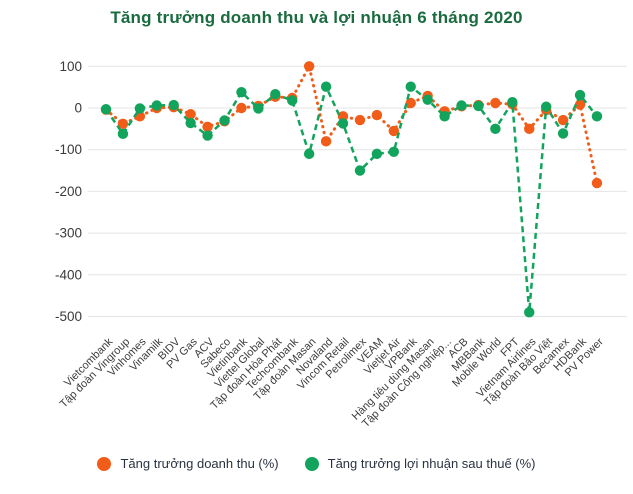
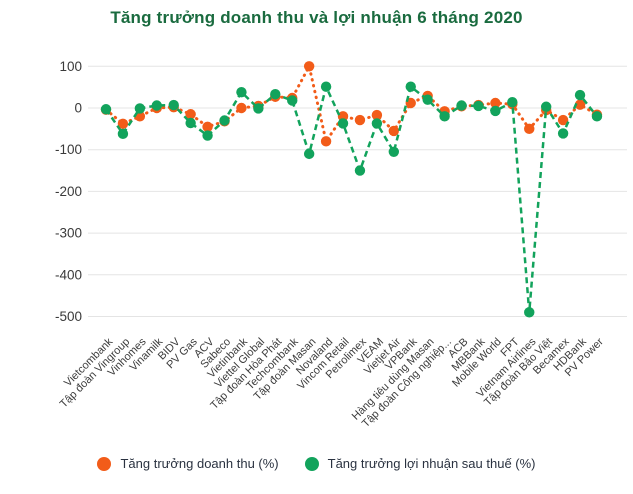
Tăng trưởng lợi nhuận sau thuế (%)/VEAM: -110 -> -40
Tăng trưởng lợi nhuận sau thuế (%)/Mobile World: -50 -> -10
Tăng trưởng doanh thu (%)/PV Power: -180 -> -20
